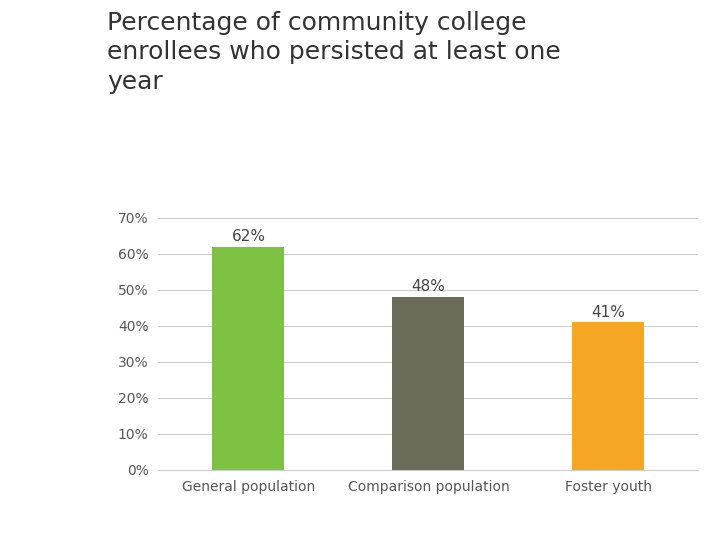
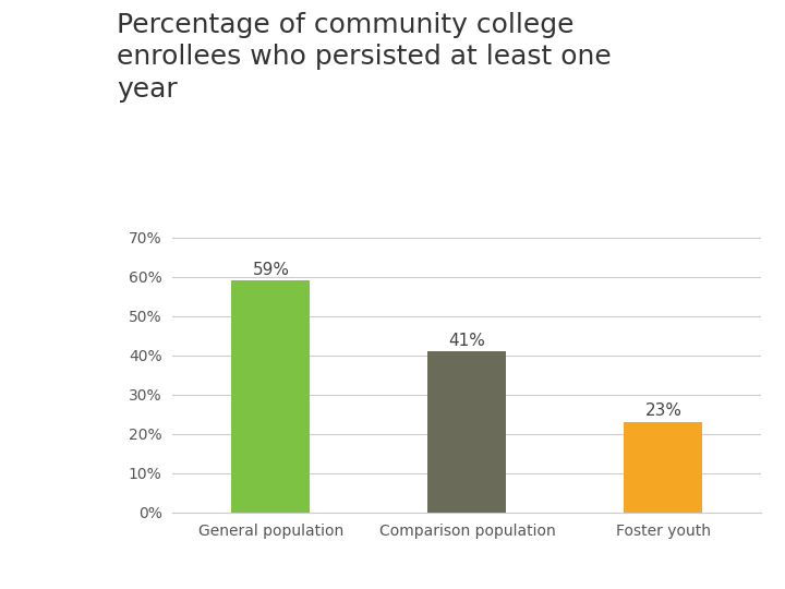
General population: 62% -> 59%
Comparison population: 48% -> 41%
Foster youth: 41% -> 23%
